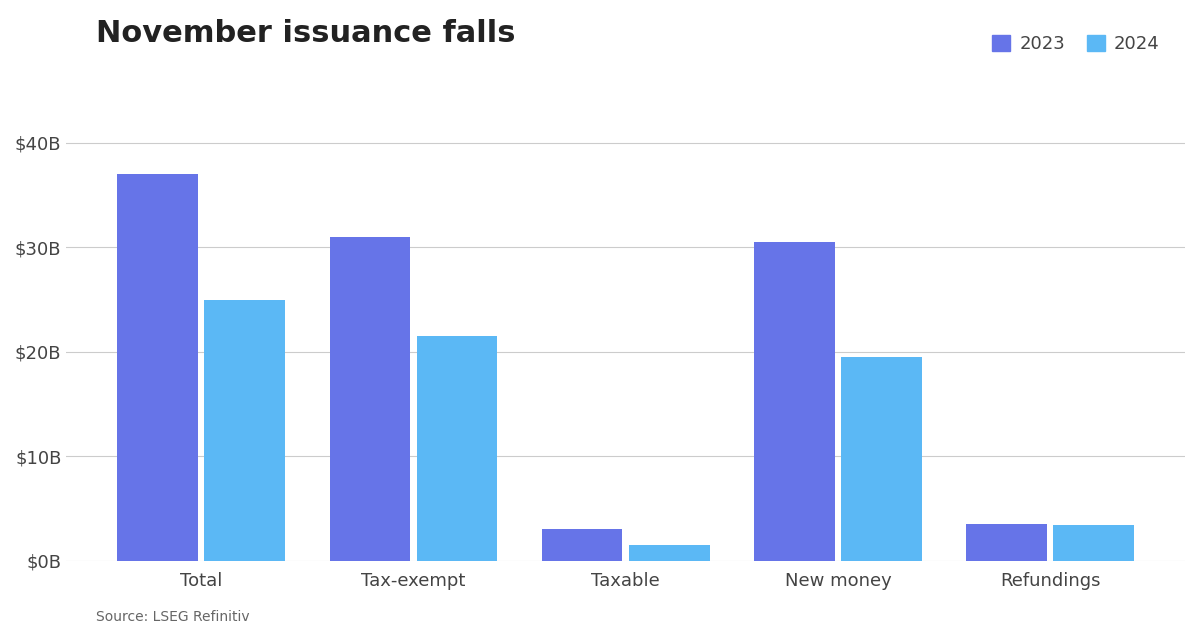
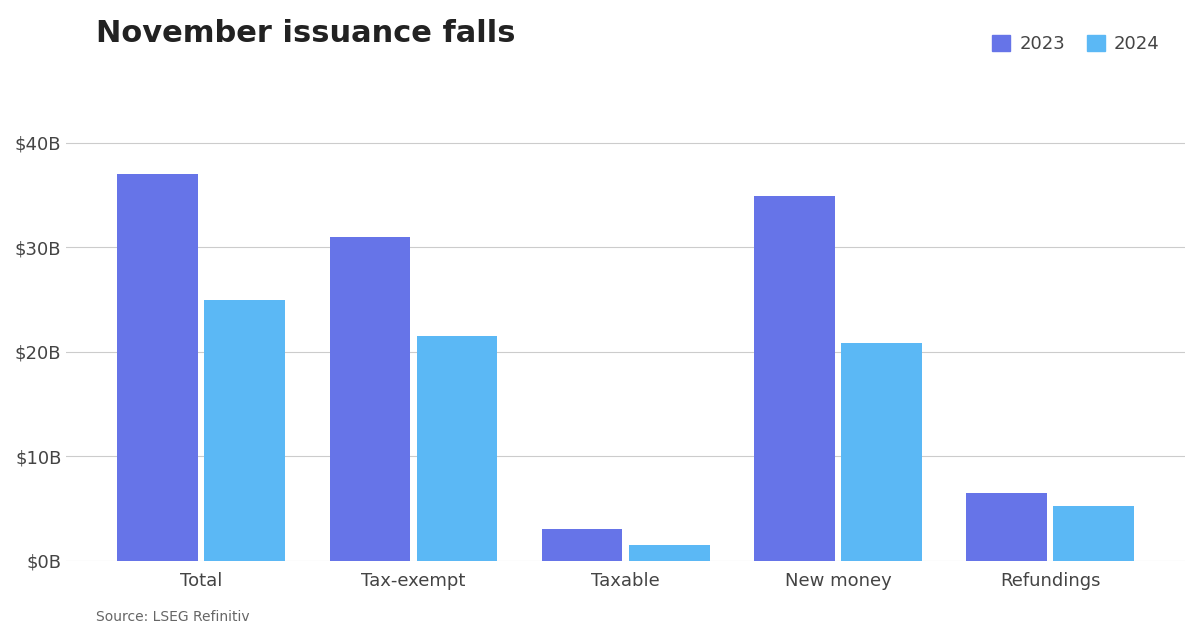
2023/New money: $30.5B -> $34.9B
2024/New money: $19.5B -> $20.8B
2023/Refundings: $3.5B -> $6.5B
2024/Refundings: $3.4B -> $5.2B
